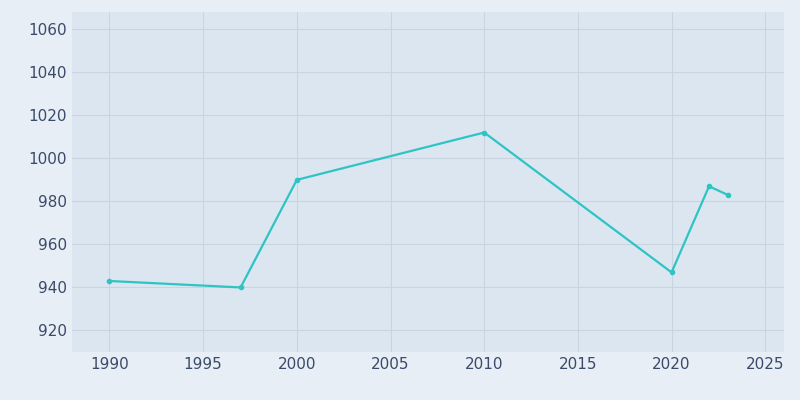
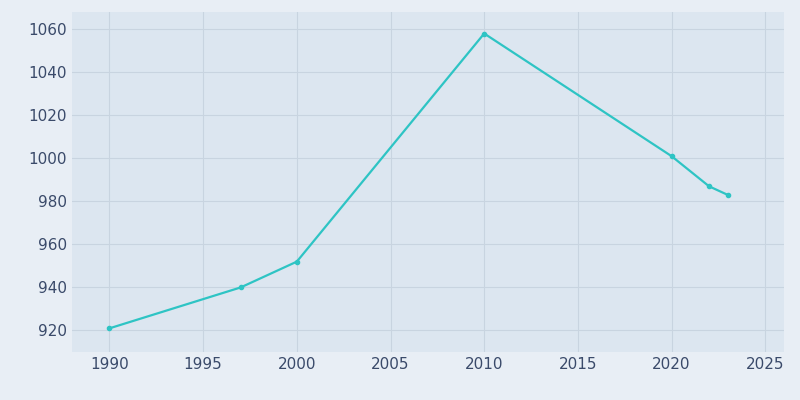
1990: 943 -> 921
2000: 990 -> 952
2010: 1012 -> 1058
2020: 947 -> 1001
